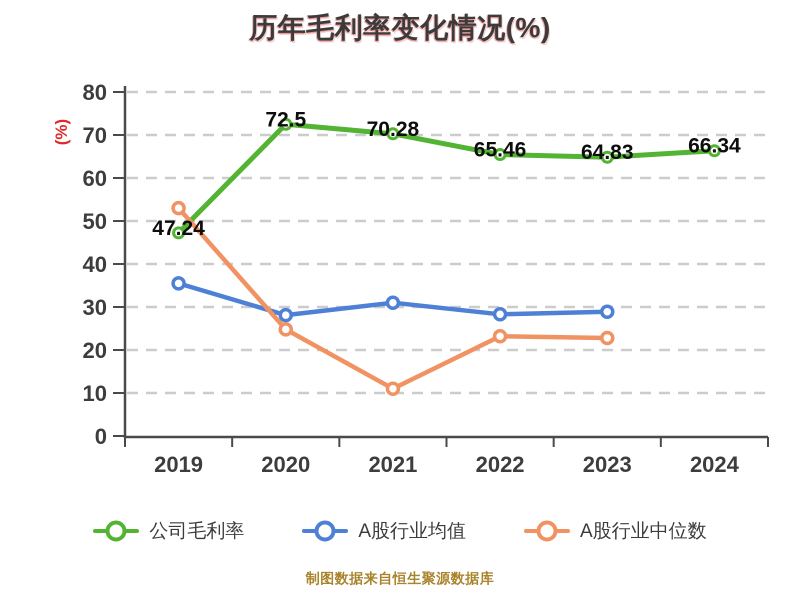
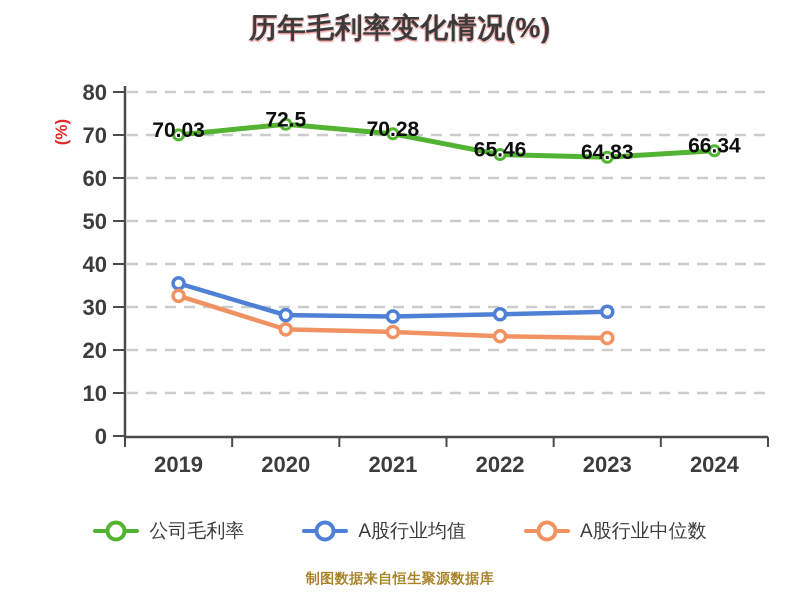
公司毛利率/2019: 47.24 -> 70.03
A股行业中位数/2019: 53 -> 33
A股行业均值/2021: 31 -> 28
A股行业中位数/2021: 11 -> 24
